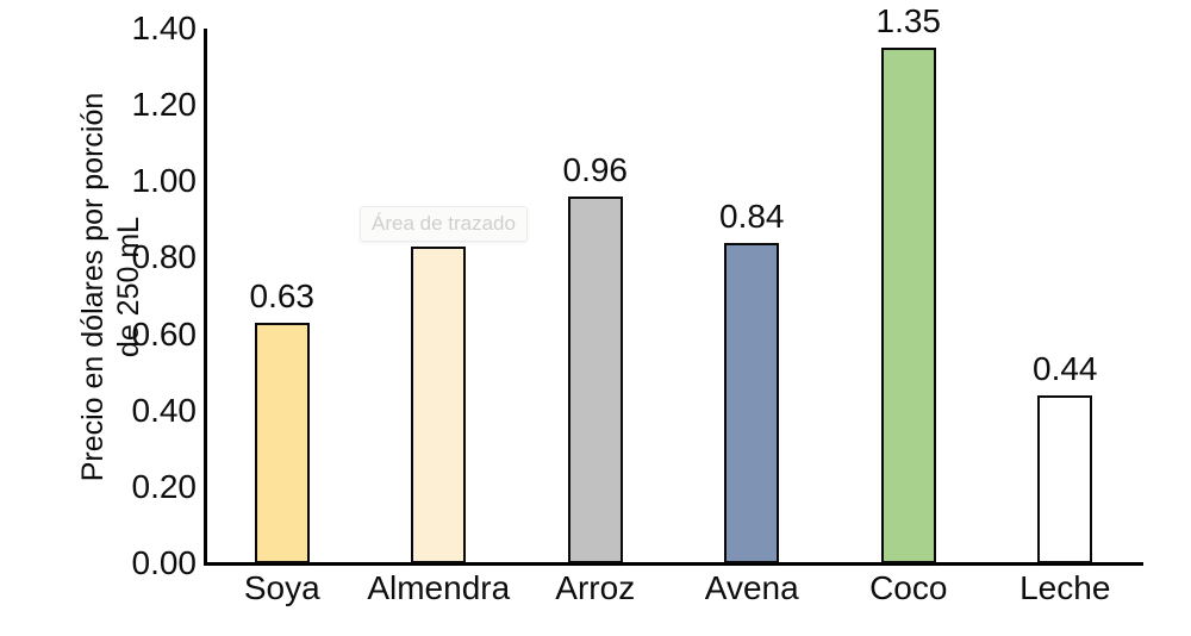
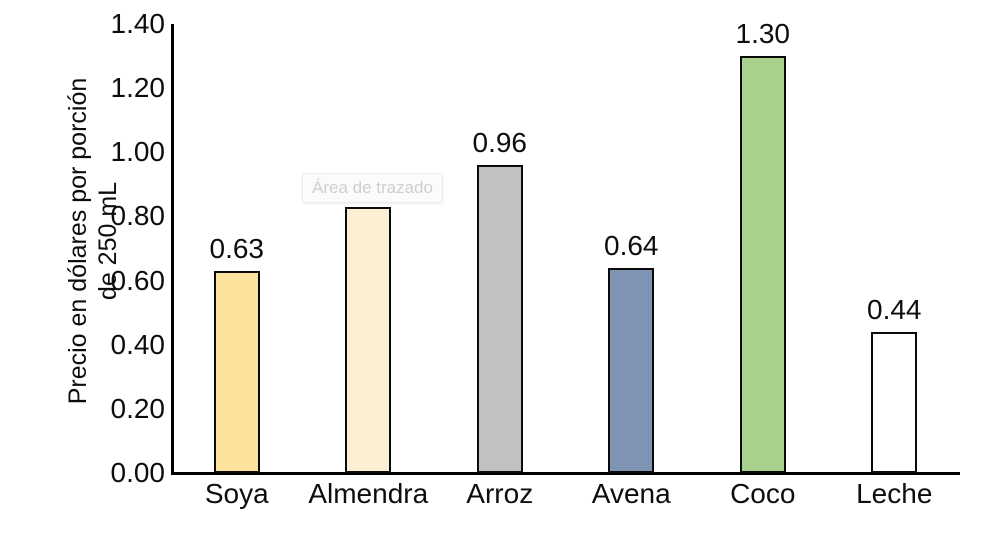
Avena: 0.84 -> 0.64
Coco: 1.35 -> 1.30
